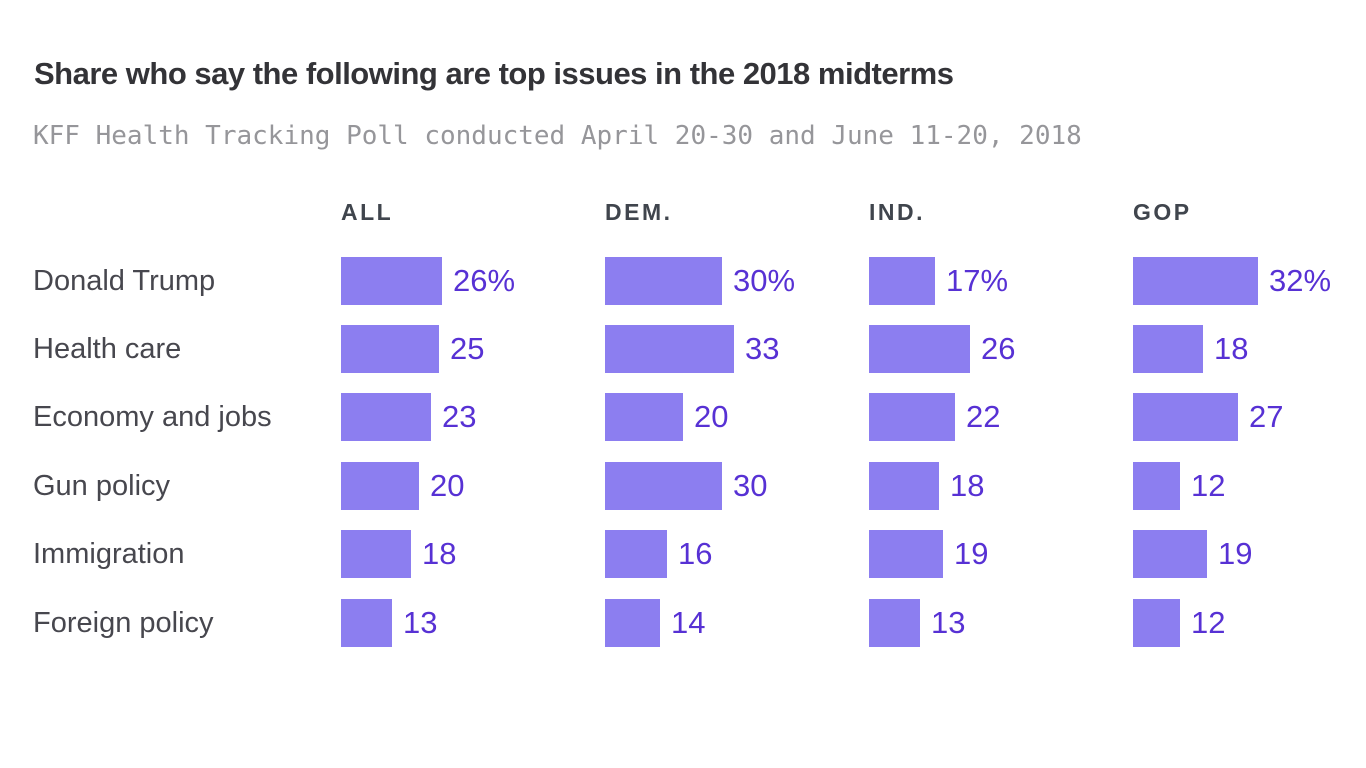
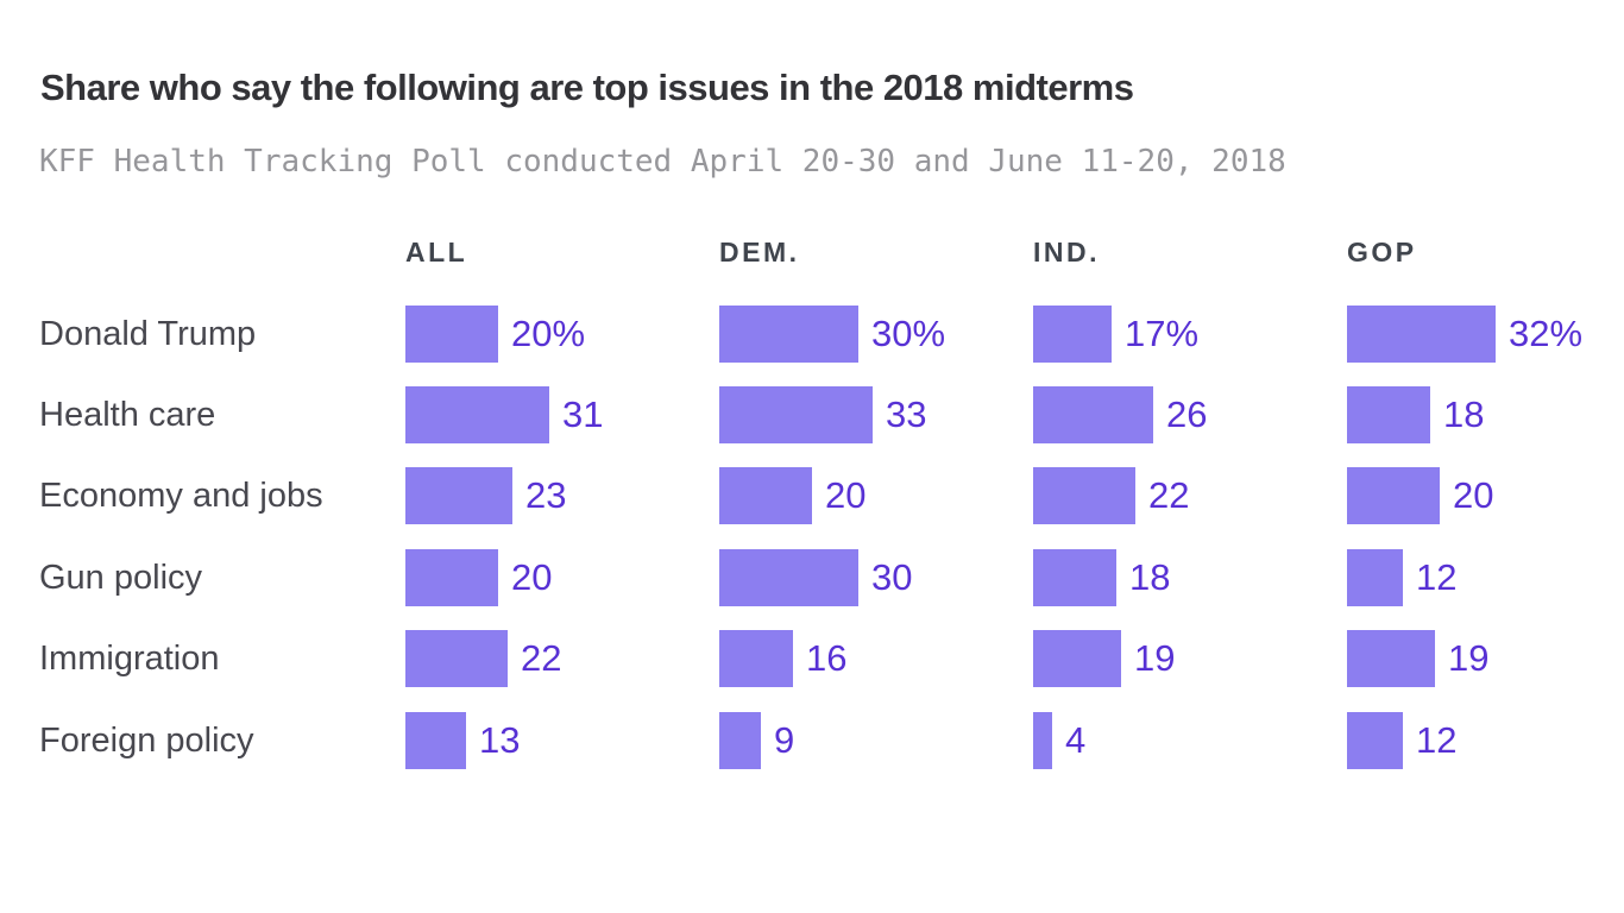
ALL/Donald Trump: 26% -> 20%
ALL/Health care: 25 -> 31
GOP/Economy and jobs: 27 -> 20
ALL/Immigration: 18 -> 22
DEM./Foreign policy: 14 -> 9
IND./Foreign policy: 13 -> 4
